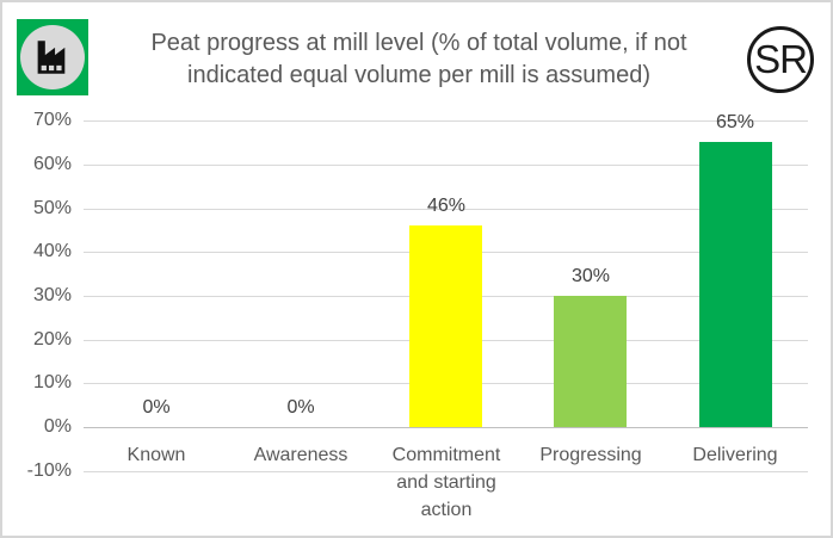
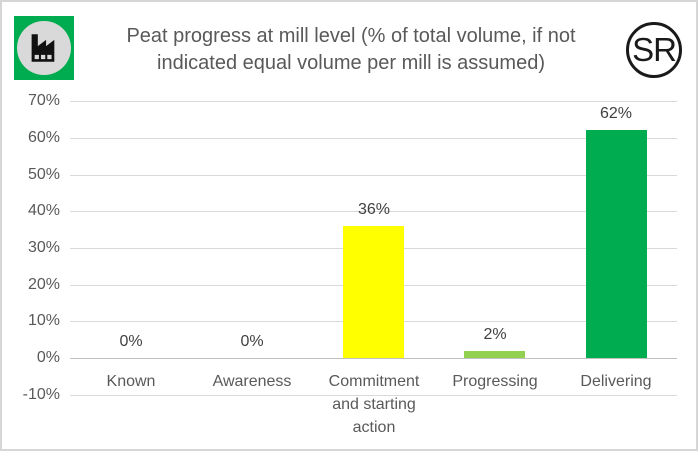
Commitment and starting action: 46% -> 36%
Progressing: 30% -> 2%
Delivering: 65% -> 62%
